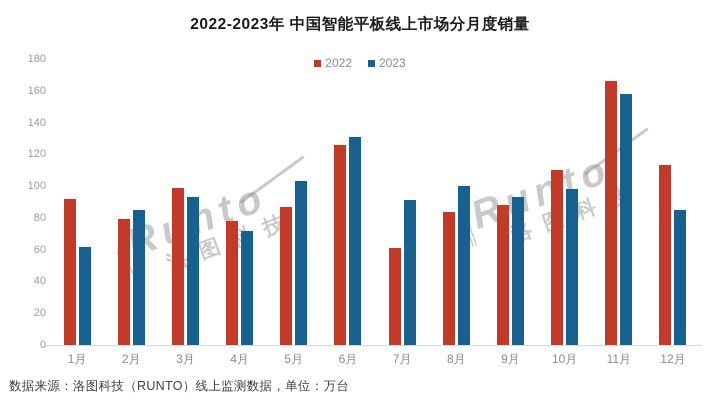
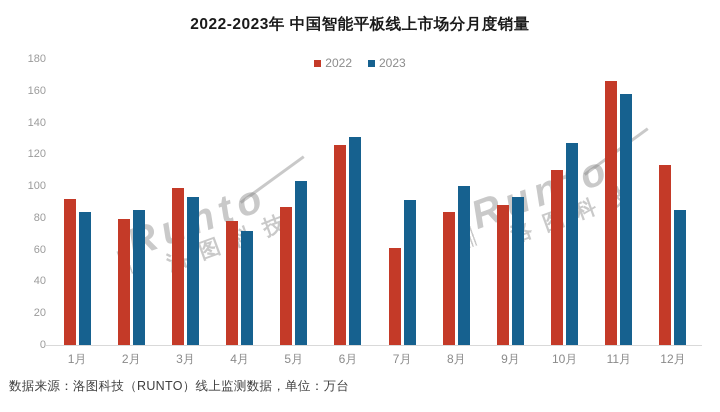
2023/1月: 62 -> 84
2023/10月: 98 -> 127
